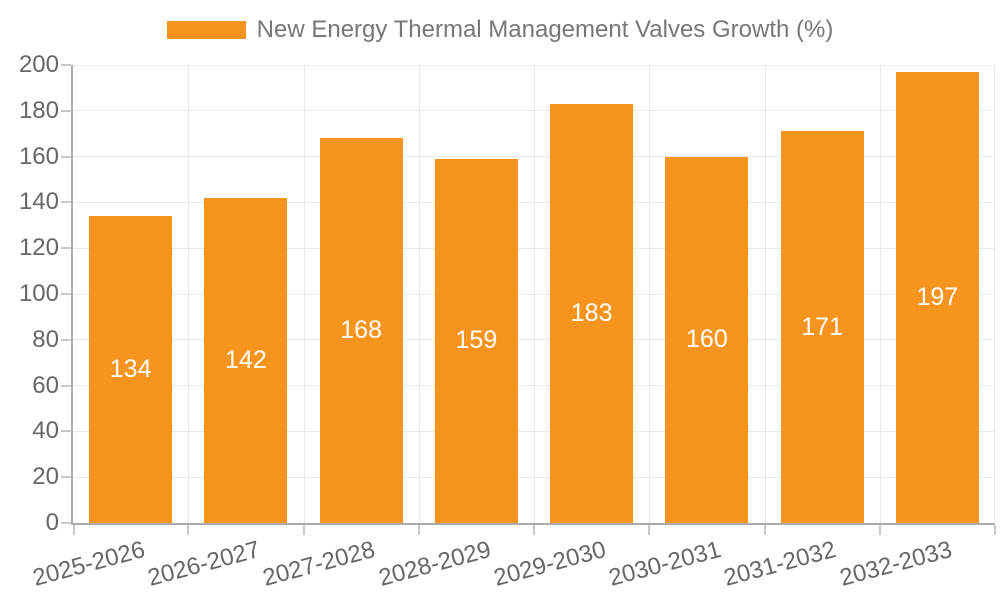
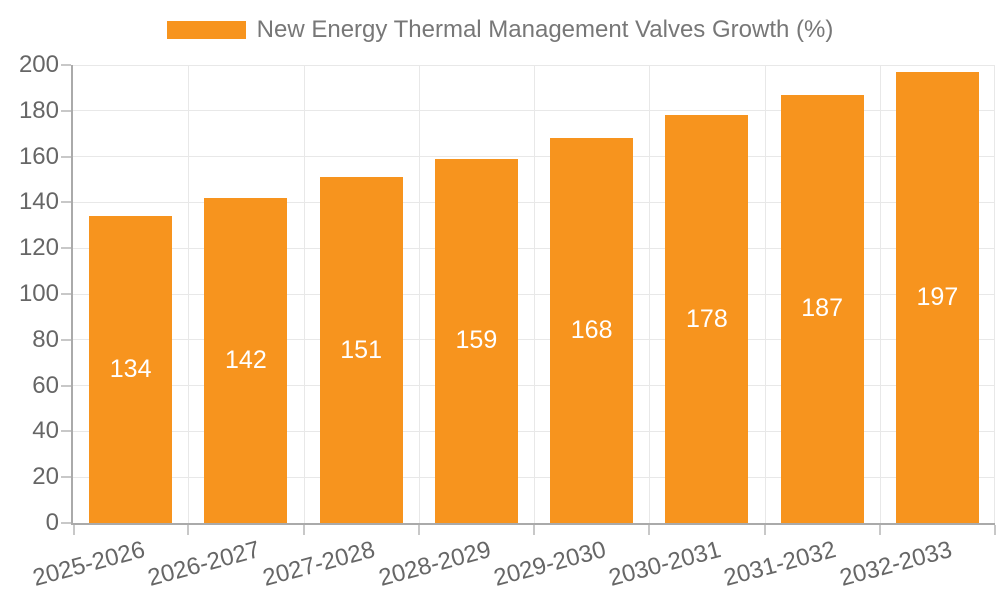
2027-2028: 168 -> 151
2029-2030: 183 -> 168
2030-2031: 160 -> 178
2031-2032: 171 -> 187
